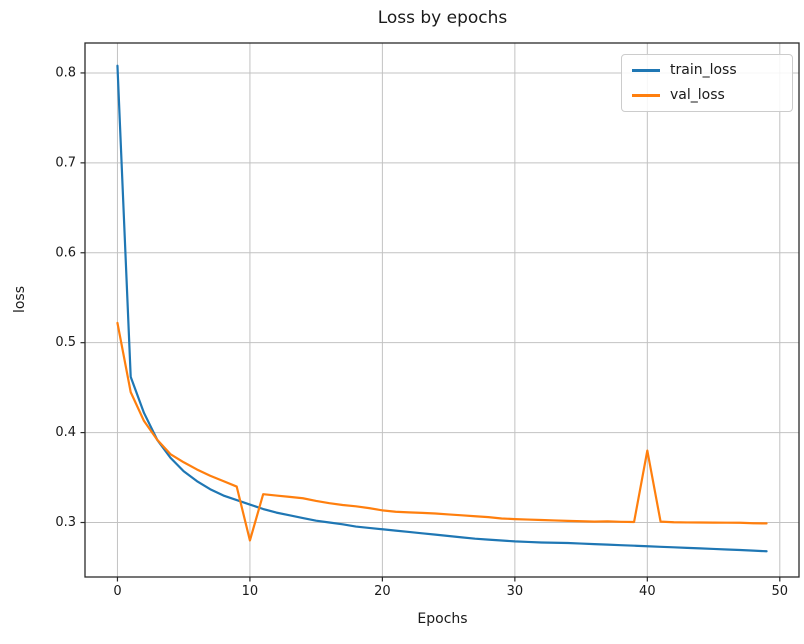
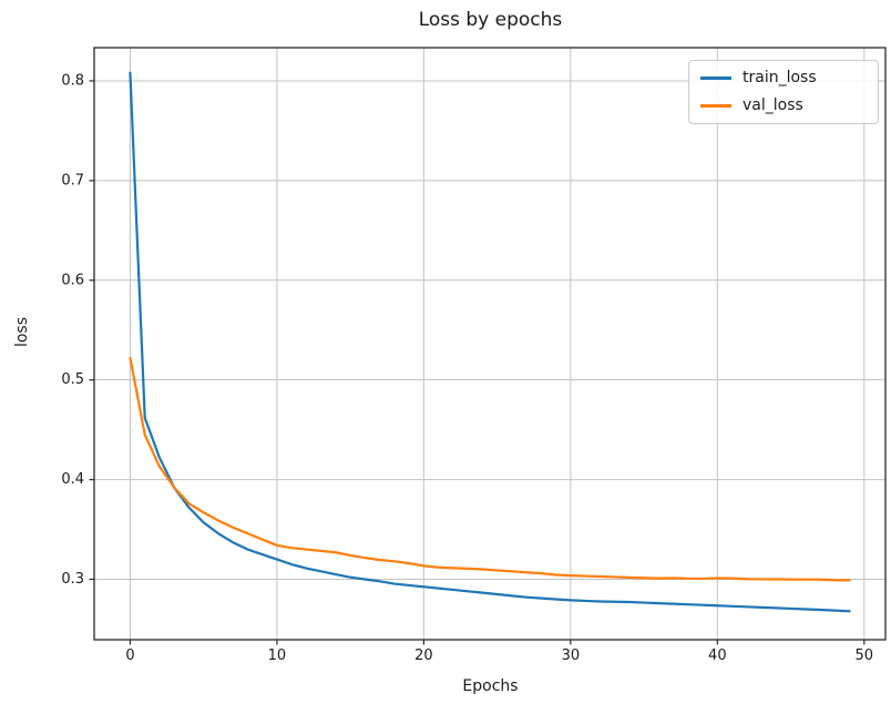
val_loss/10: 0.28 -> 0.33
val_loss/40: 0.38 -> 0.30
